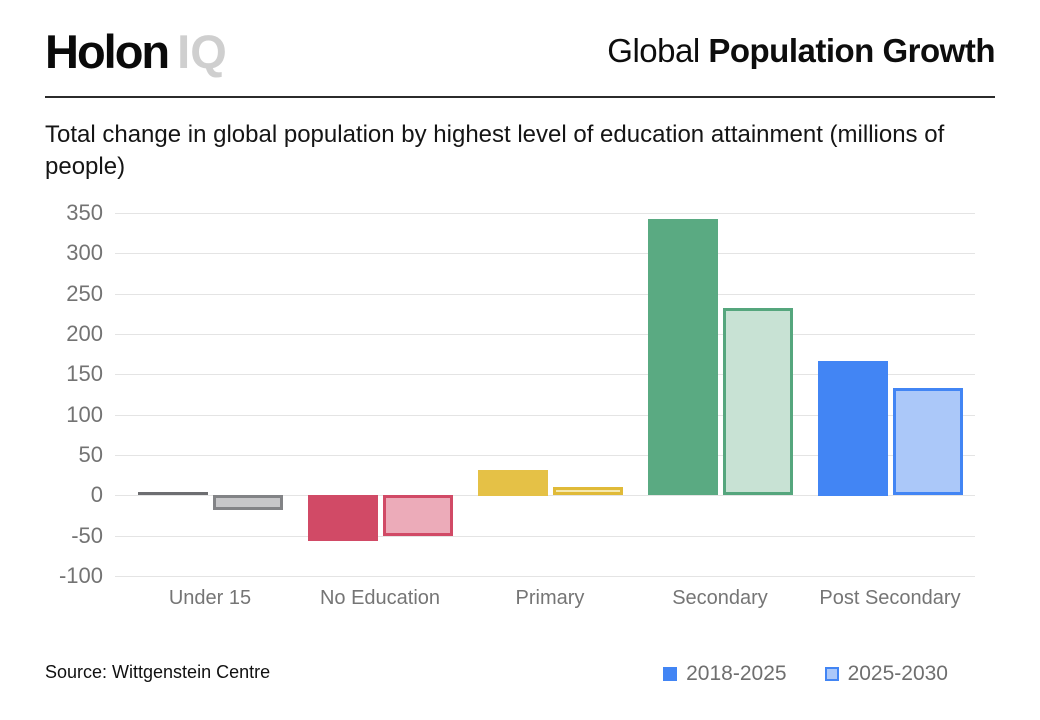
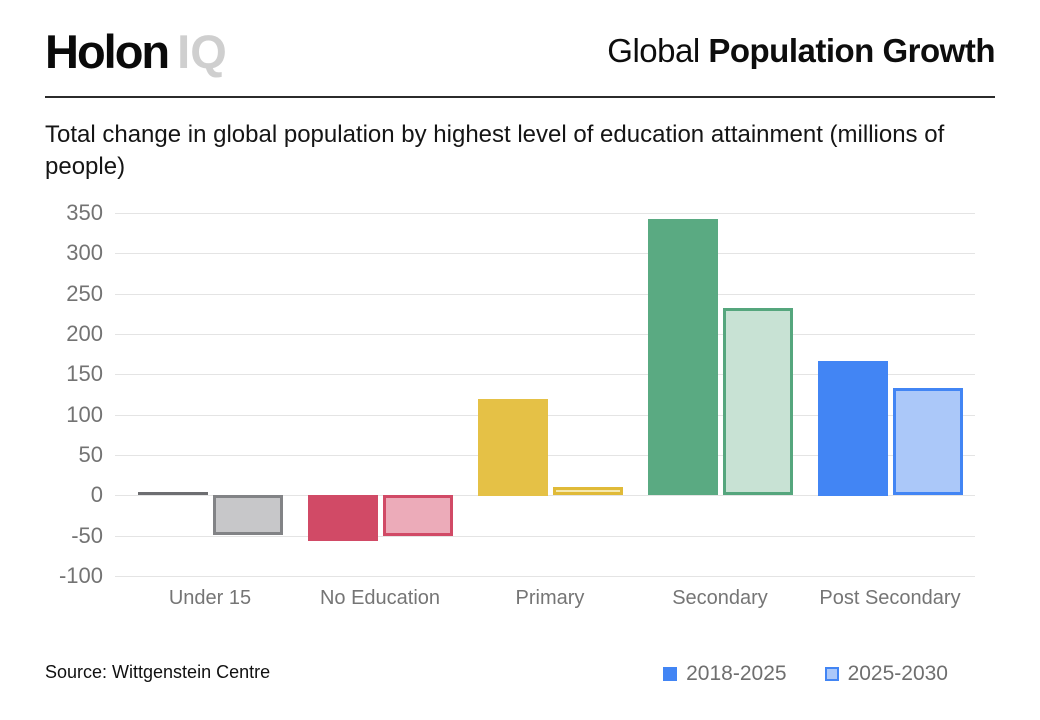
2025-2030/Under 15: -20 -> -50
2018-2025/Primary: 30 -> 120
